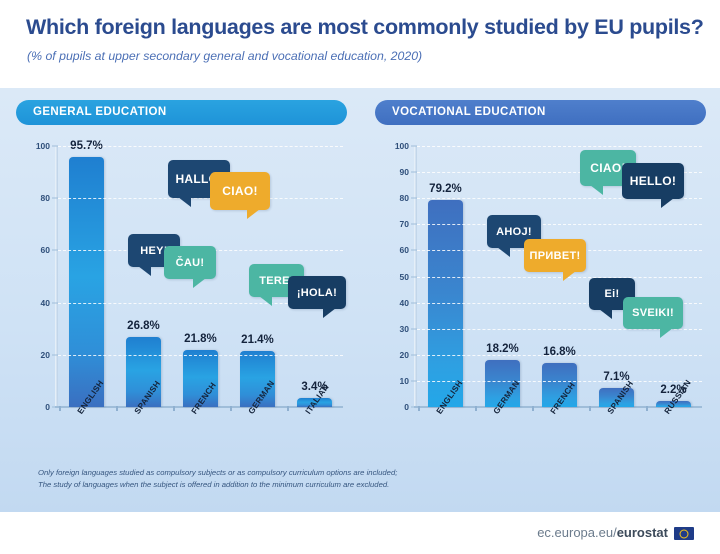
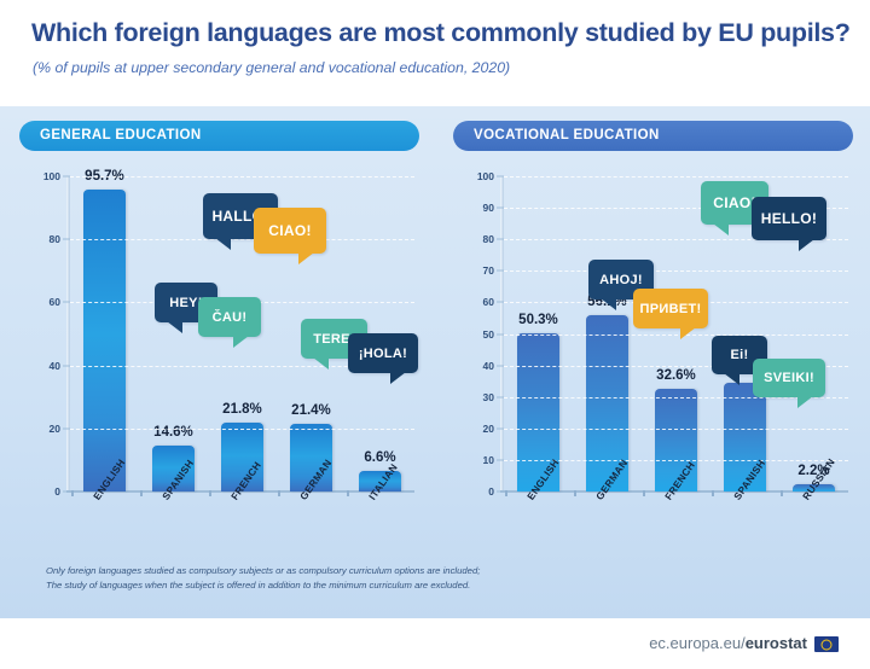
GENERAL EDUCATION/SPANISH: 26.8% -> 14.6%
GENERAL EDUCATION/ITALIAN: 3.4% -> 6.6%
VOCATIONAL EDUCATION/ENGLISH: 79.2% -> 50.3%
VOCATIONAL EDUCATION/GERMAN: 18.2% -> 56.1%
VOCATIONAL EDUCATION/FRENCH: 16.8% -> 32.6%
VOCATIONAL EDUCATION/SPANISH: 7.1% -> 34.6%
